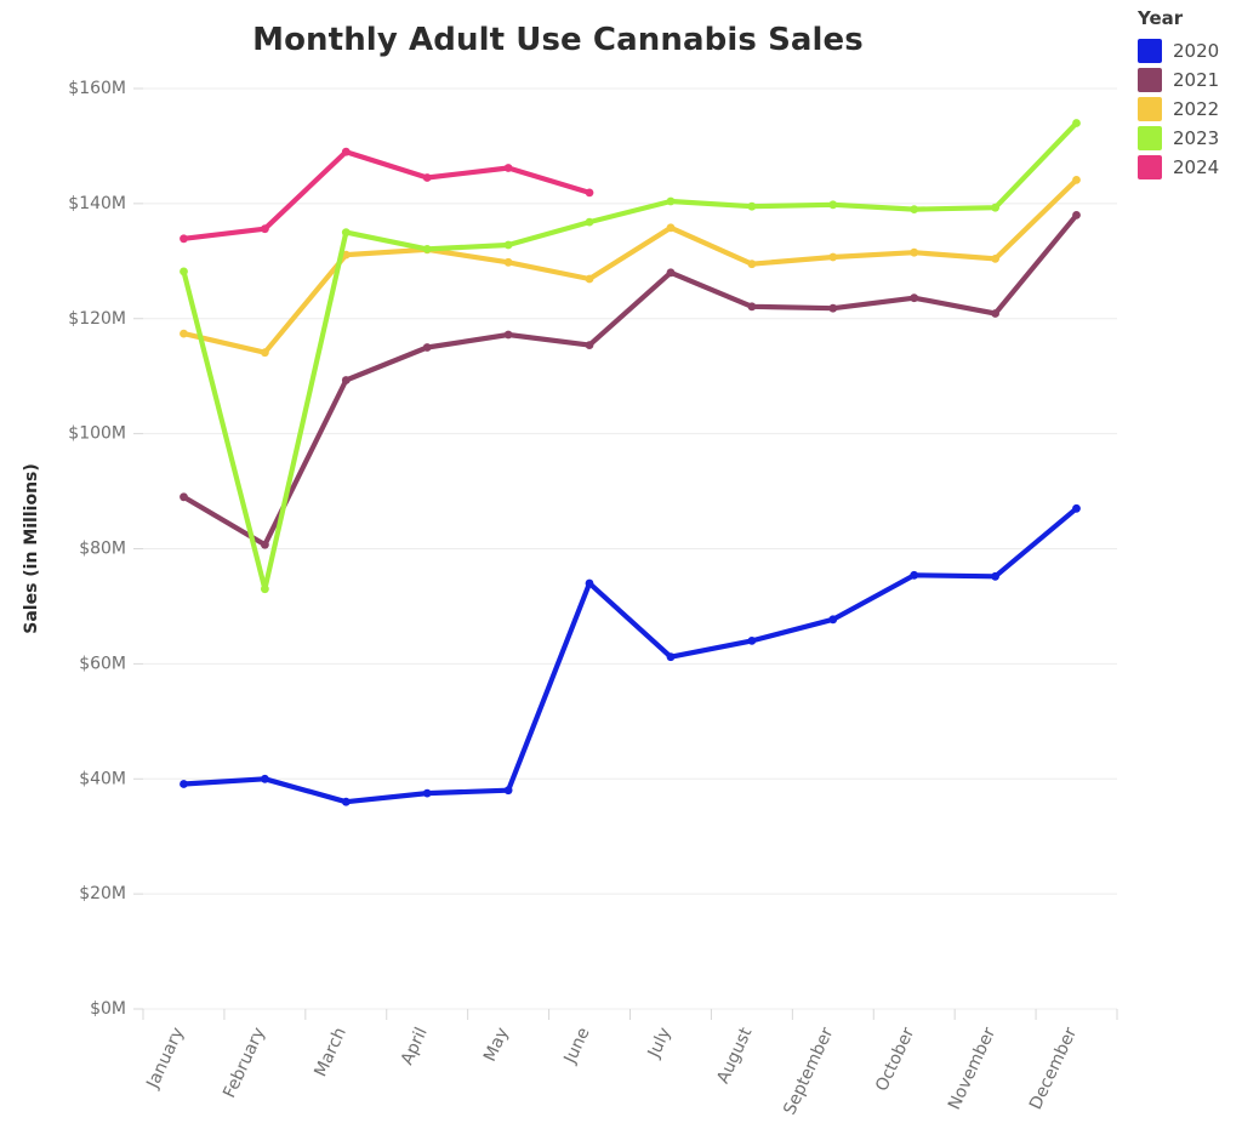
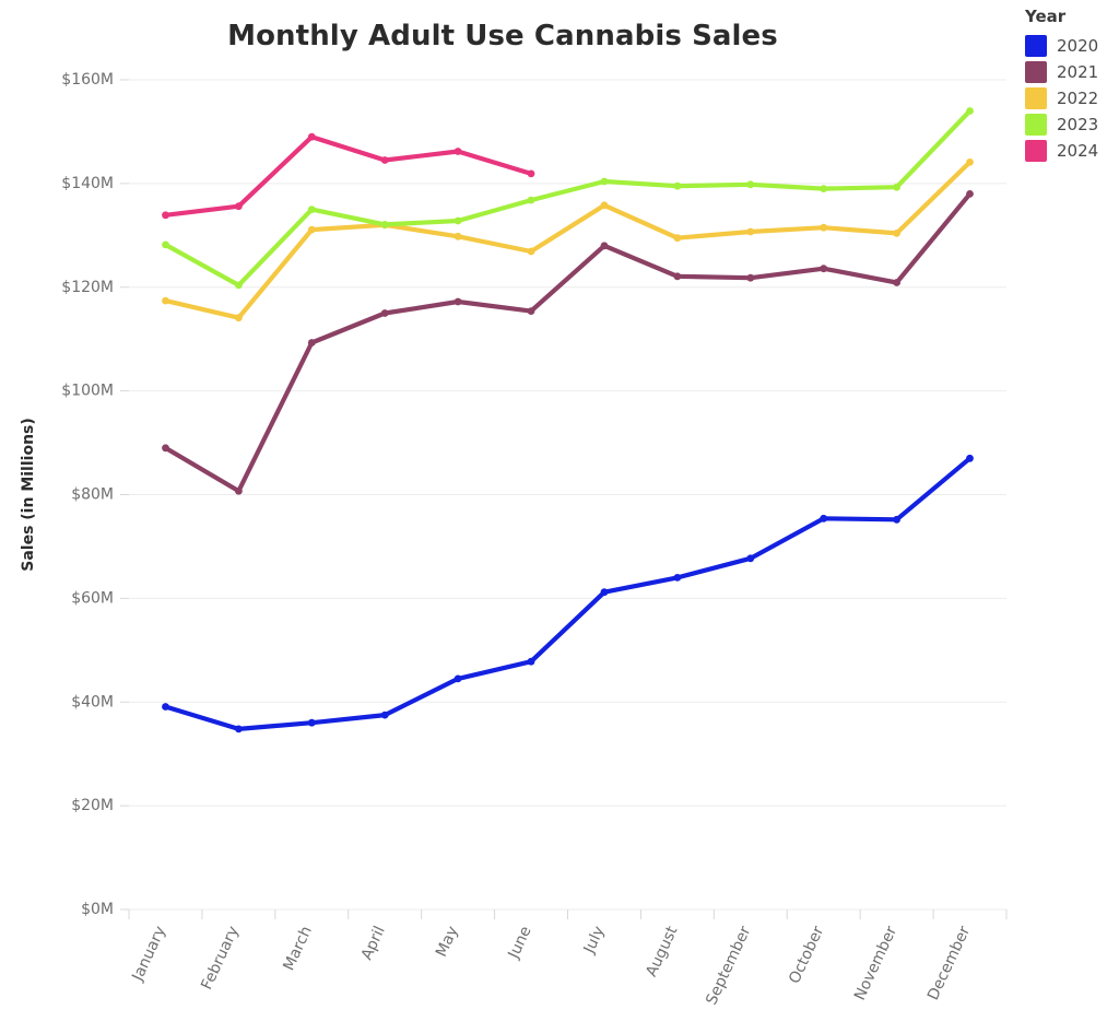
2020/February: $40M -> $35M
2023/February: $73M -> $120M
2020/May: $38M -> $44M
2020/June: $74M -> $48M
